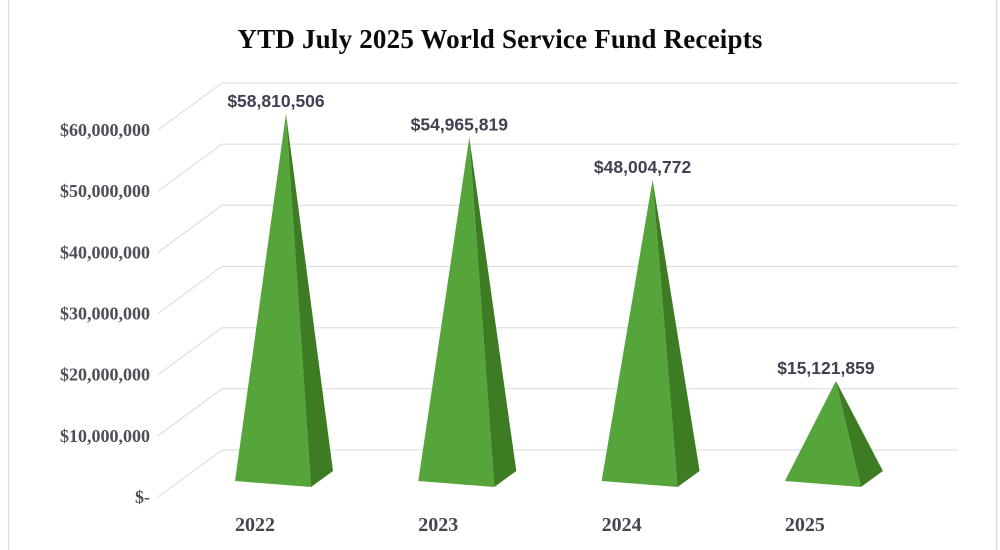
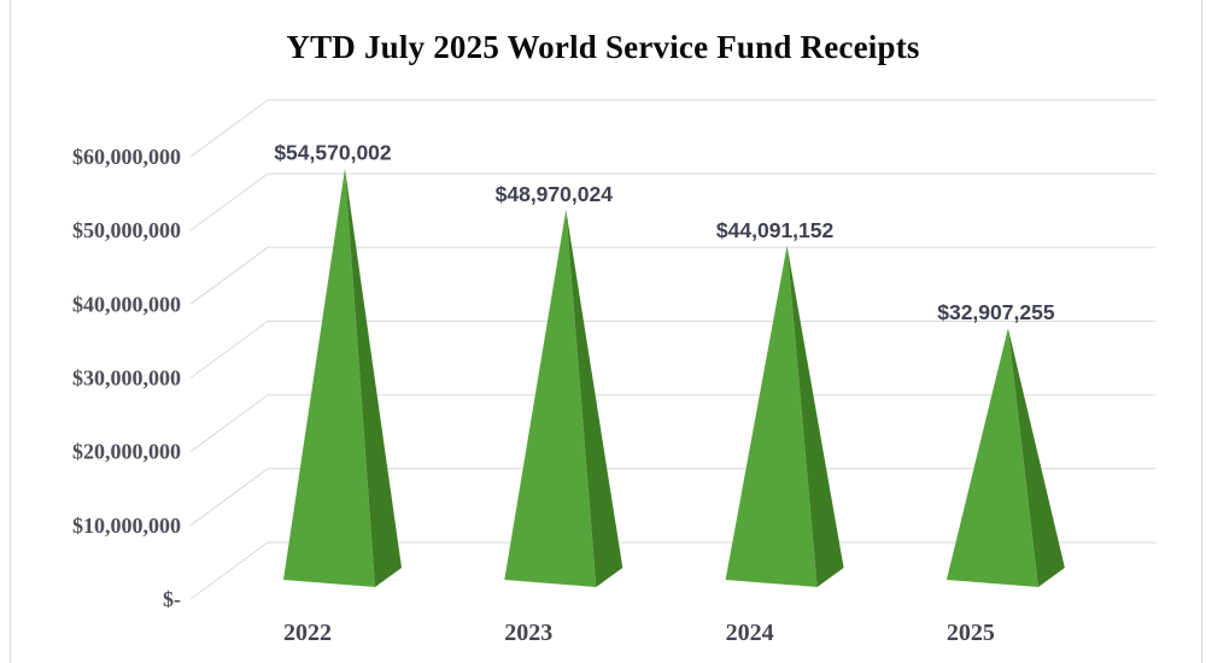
2022: $58,810,506 -> $54,570,002
2023: $54,965,819 -> $48,970,024
2024: $48,004,772 -> $44,091,152
2025: $15,121,859 -> $32,907,255
